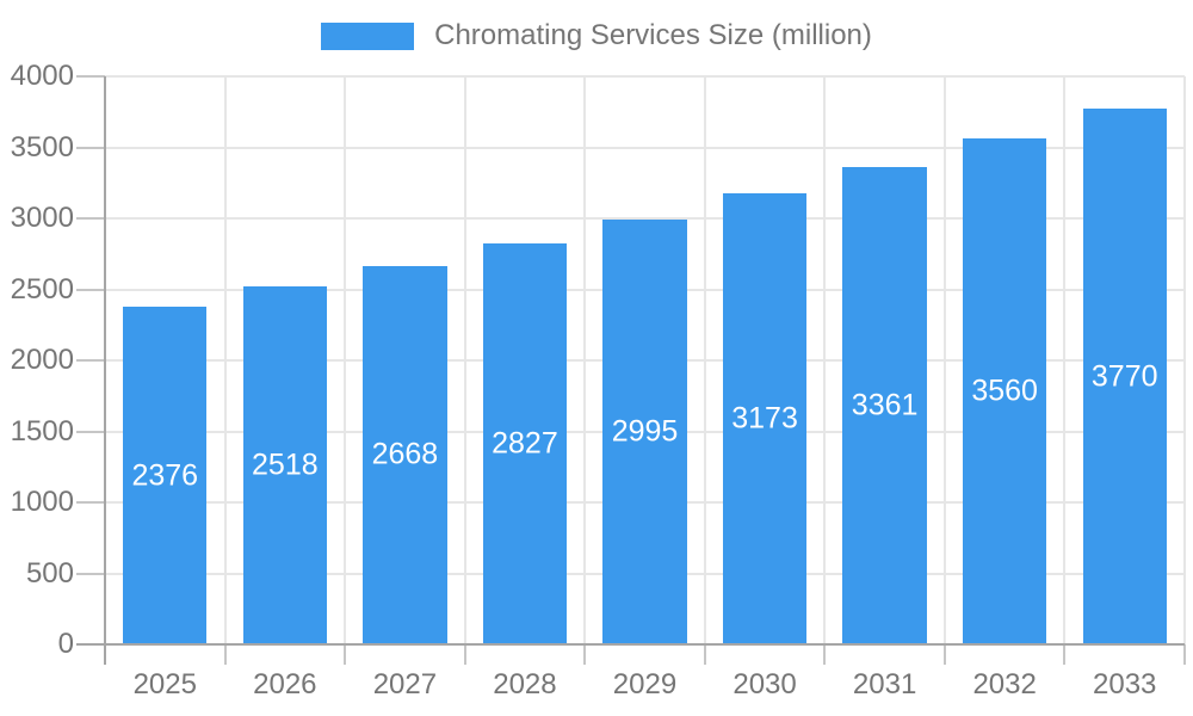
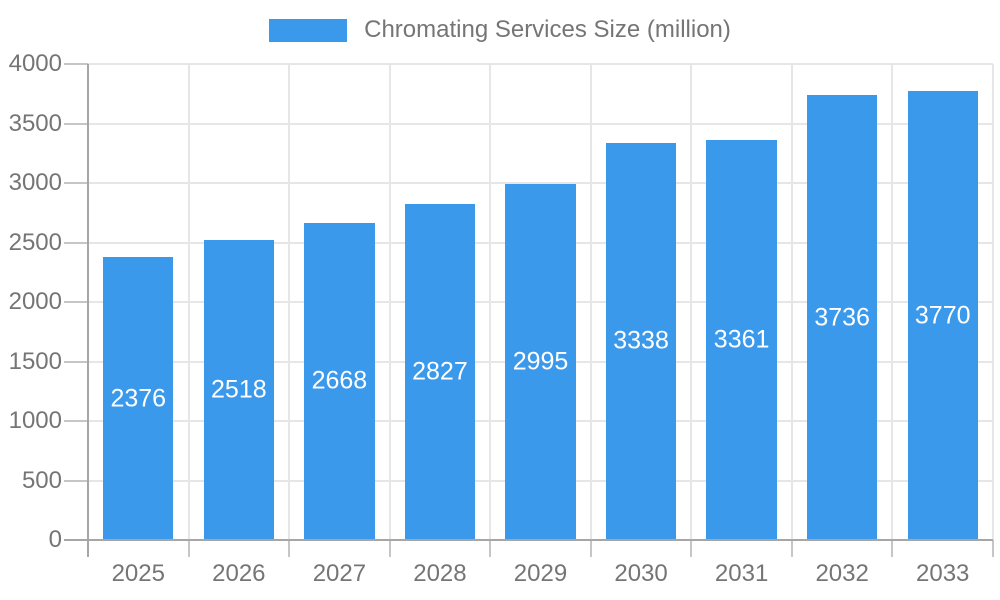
2030: 3173 -> 3338
2032: 3560 -> 3736
